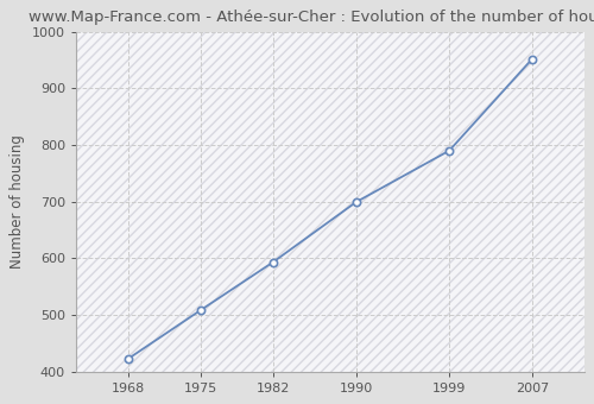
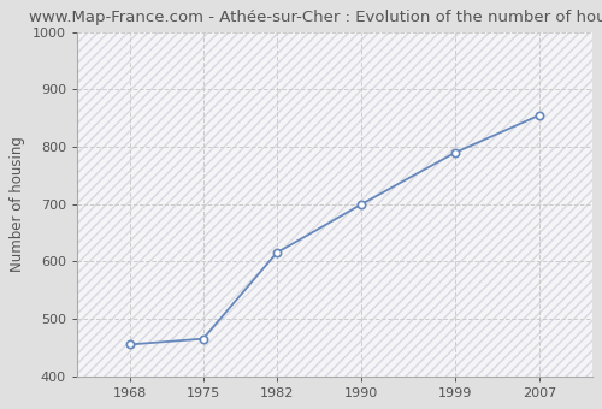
1968: 422 -> 455
1975: 508 -> 465
1982: 593 -> 615
2007: 952 -> 855
